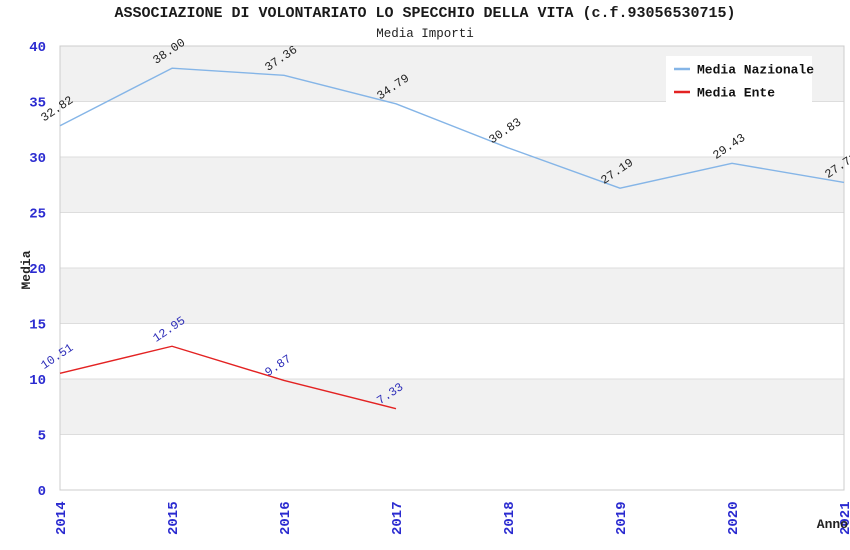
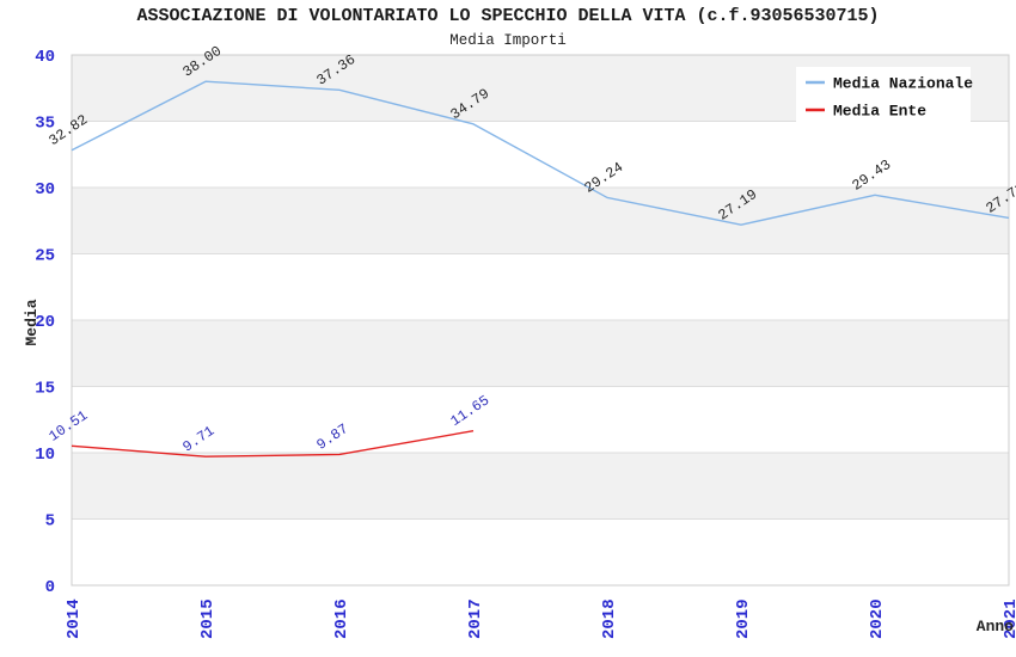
Media Ente/2015: 12.95 -> 9.71
Media Ente/2017: 7.33 -> 11.65
Media Nazionale/2018: 30.83 -> 29.24
